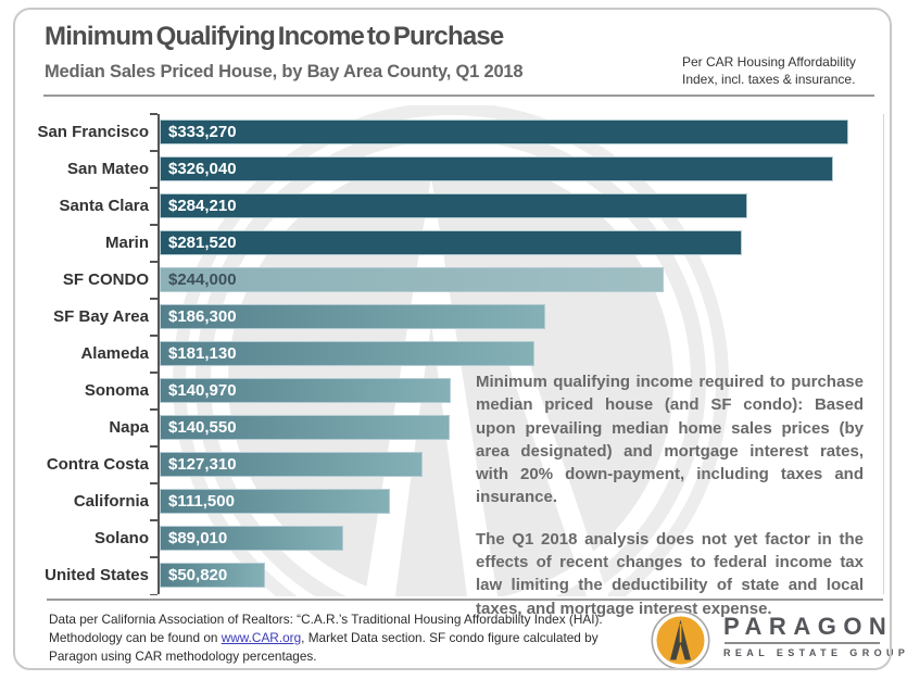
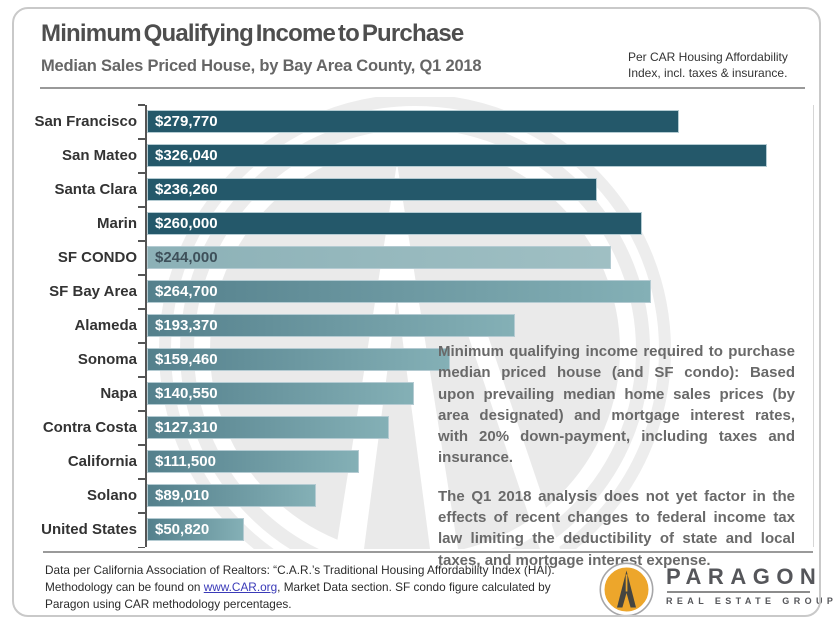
San Francisco: $333,270 -> $279,770
Santa Clara: $284,210 -> $236,260
Marin: $281,520 -> $260,000
SF Bay Area: $186,300 -> $264,700
Alameda: $181,130 -> $193,370
Sonoma: $140,970 -> $159,460
